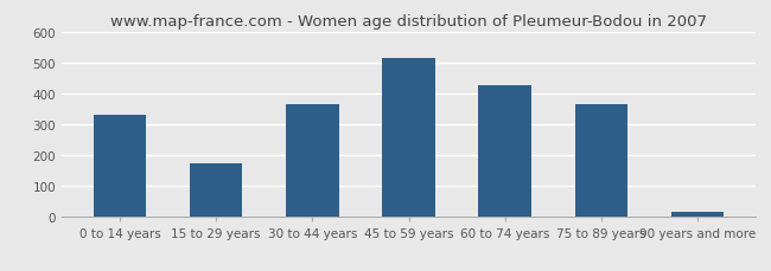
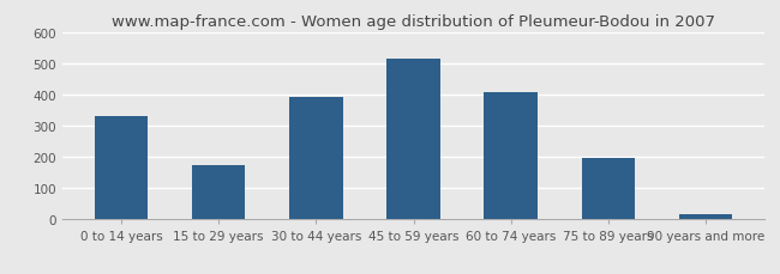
30 to 44 years: 365 -> 392
60 to 74 years: 425 -> 405
75 to 89 years: 365 -> 197
